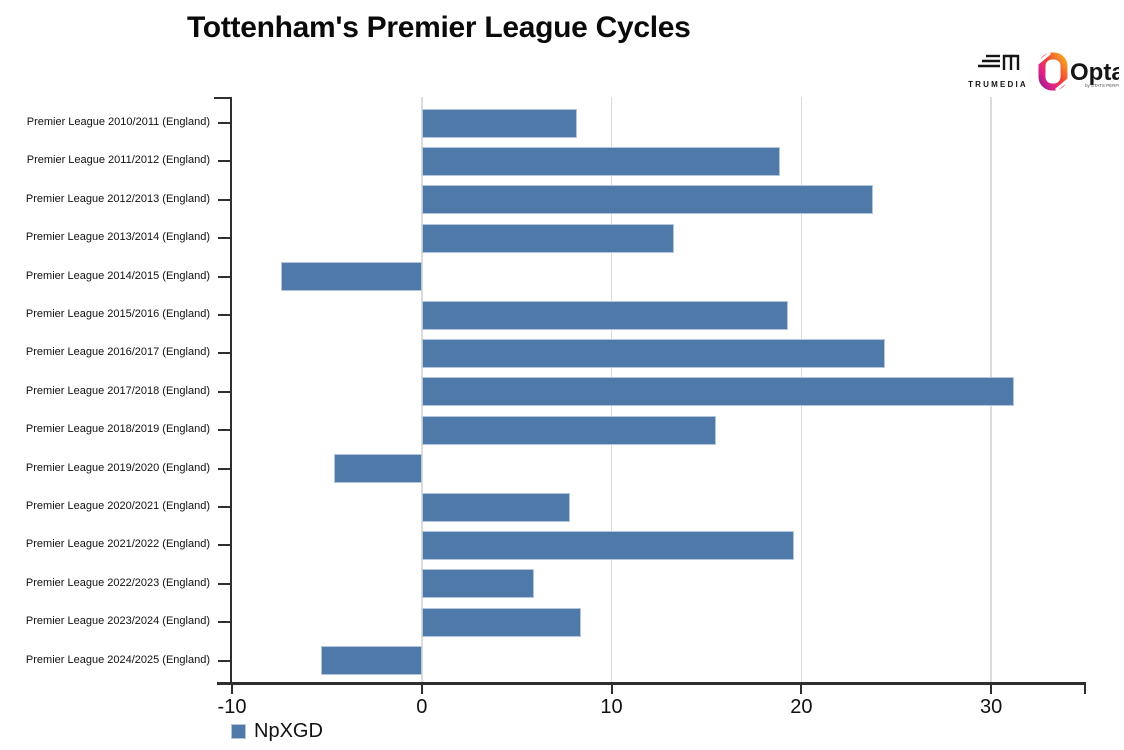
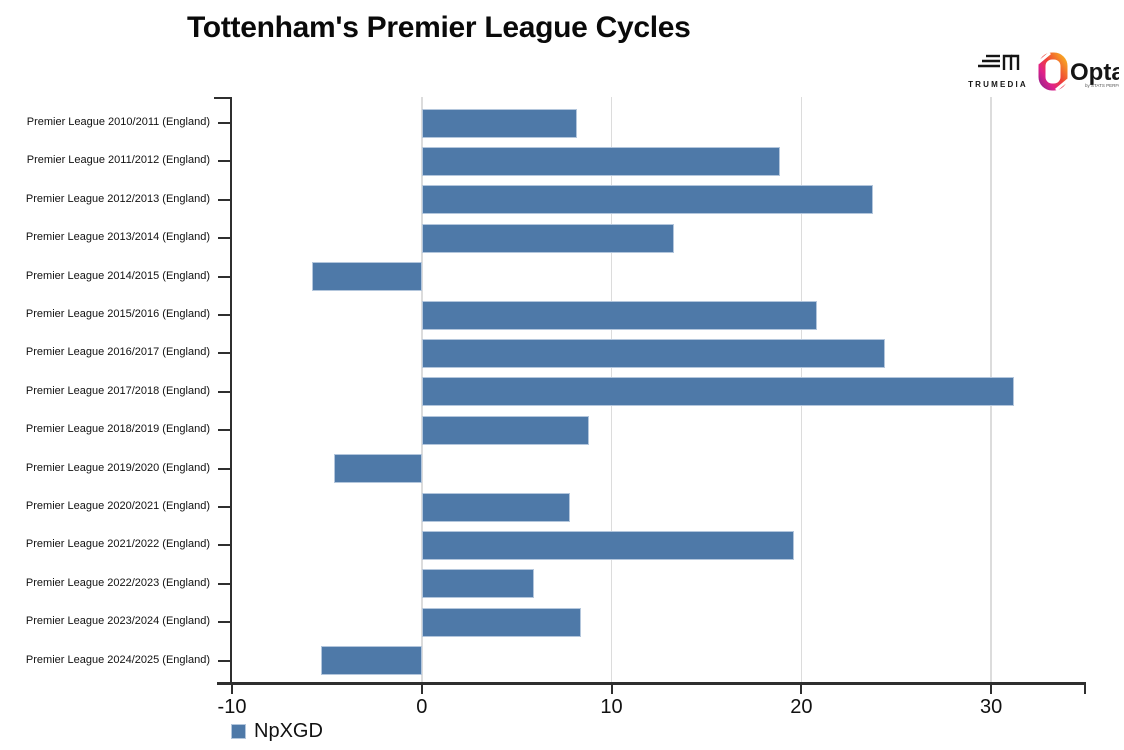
Premier League 2014/2015 (England): -7.4 -> -5.8
Premier League 2015/2016 (England): 19.3 -> 20.8
Premier League 2018/2019 (England): 15.5 -> 8.8
